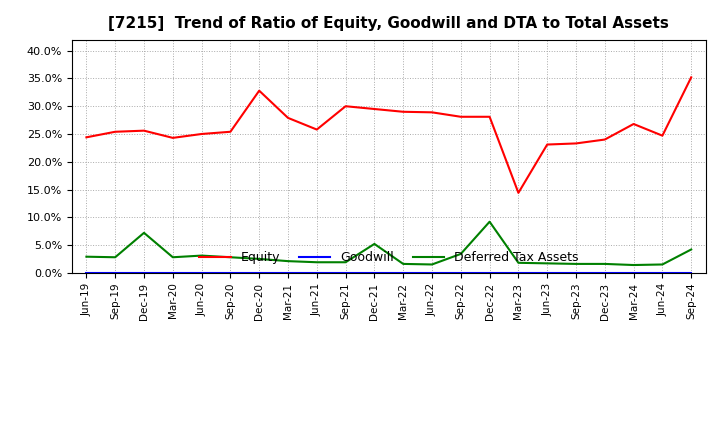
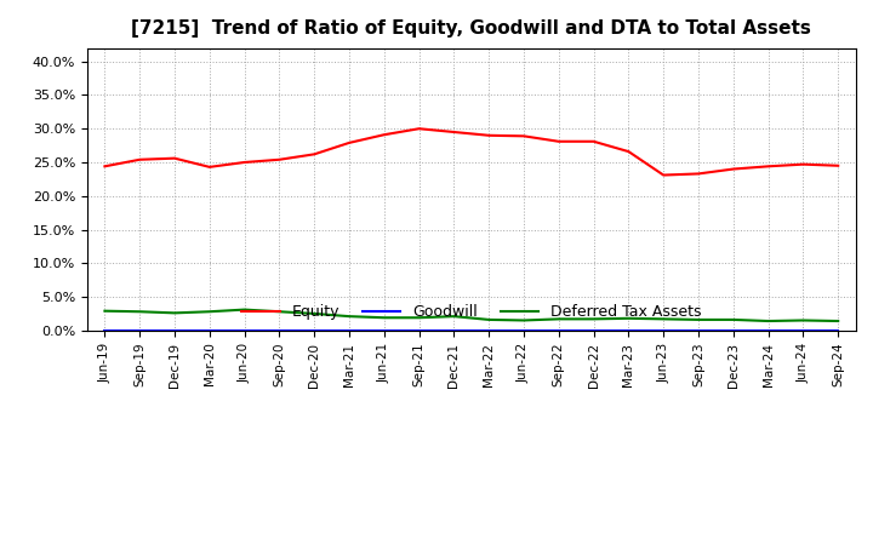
Deferred Tax Assets/Dec-19: 7.2% -> 2.6%
Equity/Dec-20: 32.8% -> 26.2%
Equity/Jun-21: 25.8% -> 29.1%
Deferred Tax Assets/Dec-21: 5.2% -> 2.1%
Deferred Tax Assets/Sep-22: 3.4% -> 1.7%
Deferred Tax Assets/Dec-22: 9.2% -> 1.7%
Equity/Mar-23: 14.4% -> 26.6%
Equity/Mar-24: 26.8% -> 24.4%
Equity/Sep-24: 35.2% -> 24.5%
Deferred Tax Assets/Sep-24: 4.2% -> 1.4%
